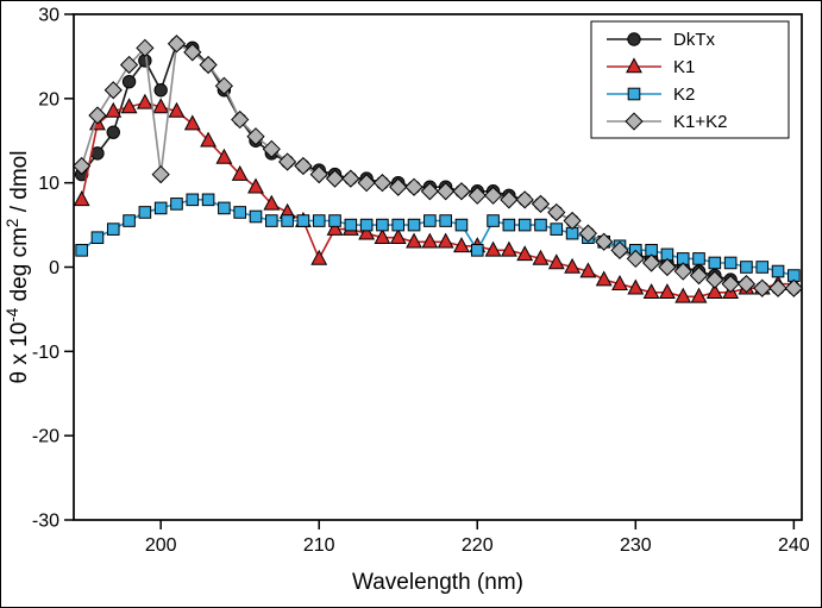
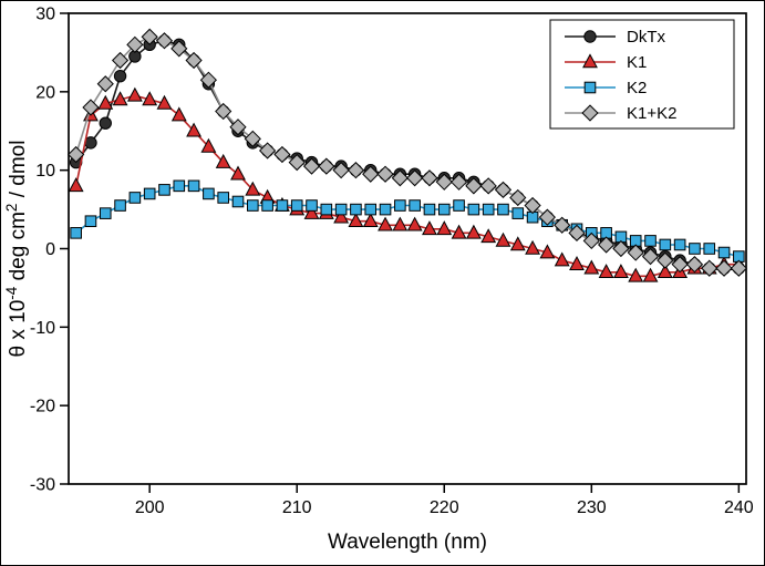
DkTx/200: 21 -> 26
K1+K2/200: 11 -> 27
K1/210: 1 -> 5
K2/220: 2 -> 5
